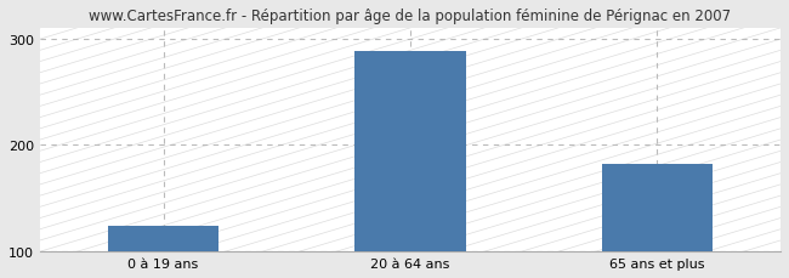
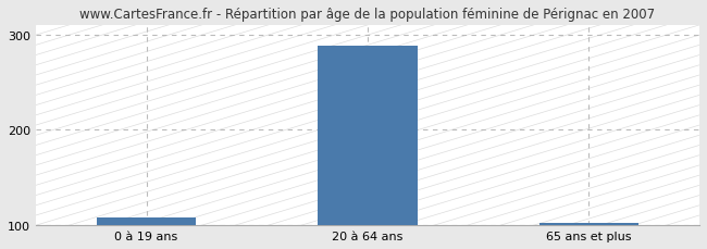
0 à 19 ans: 124 -> 108
65 ans et plus: 182 -> 103
